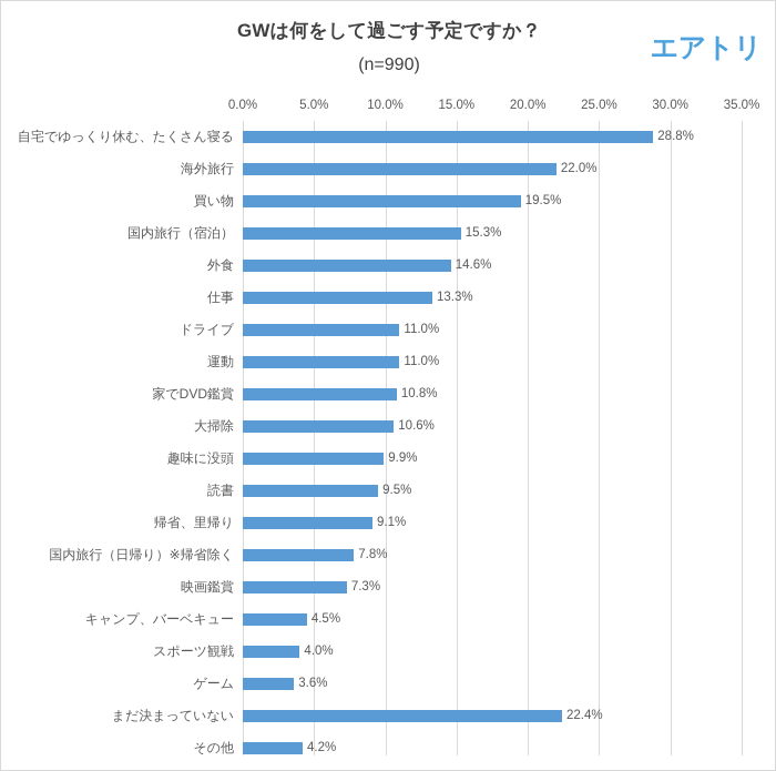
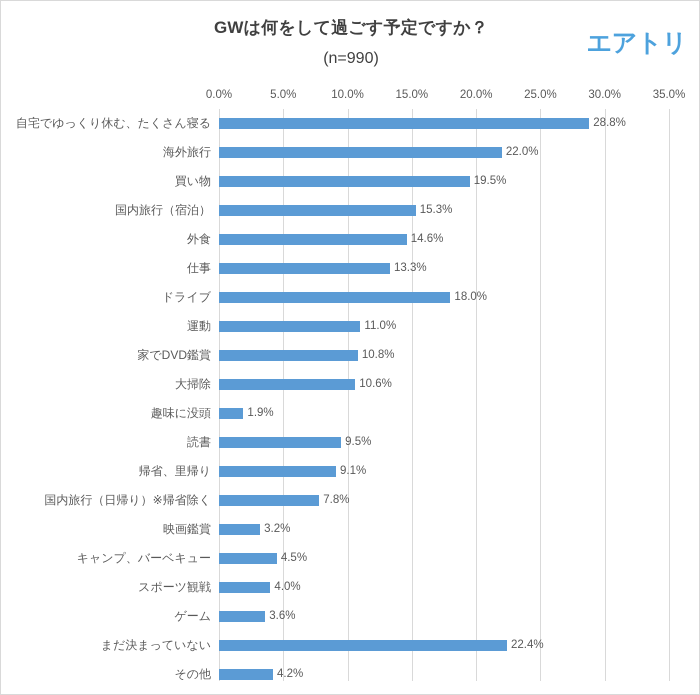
ドライブ: 11.0% -> 18.0%
趣味に没頭: 9.9% -> 1.9%
映画鑑賞: 7.3% -> 3.2%
